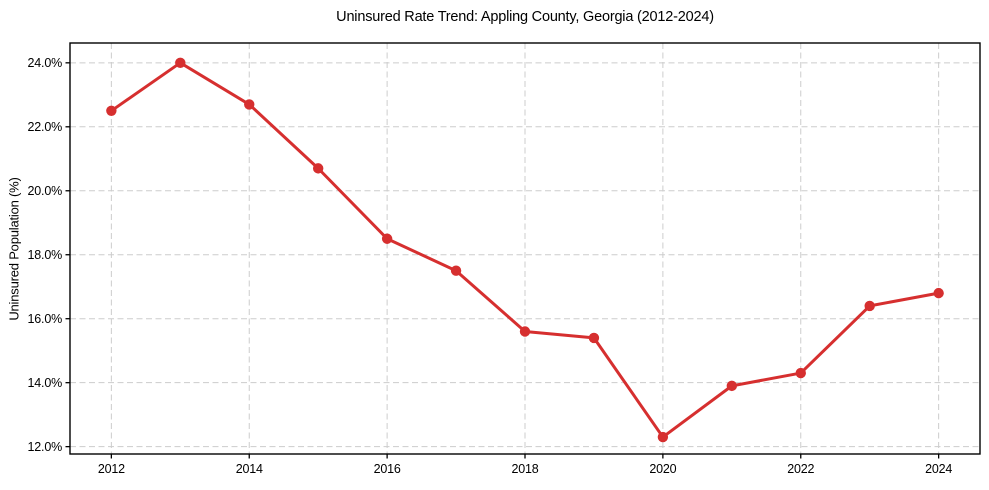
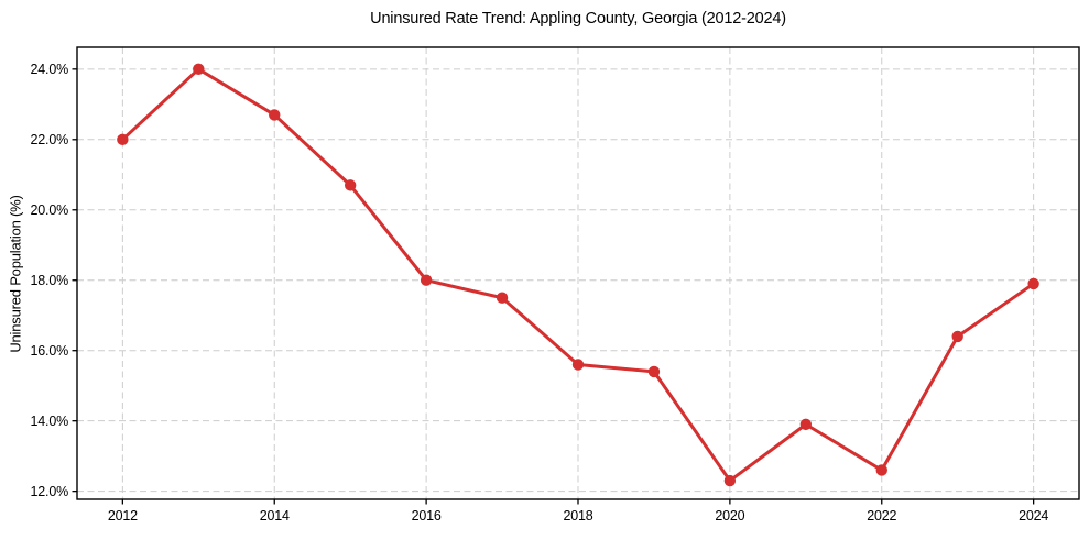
2012: 22.5% -> 22.0%
2016: 18.5% -> 18.0%
2022: 14.3% -> 12.6%
2024: 16.8% -> 17.9%
